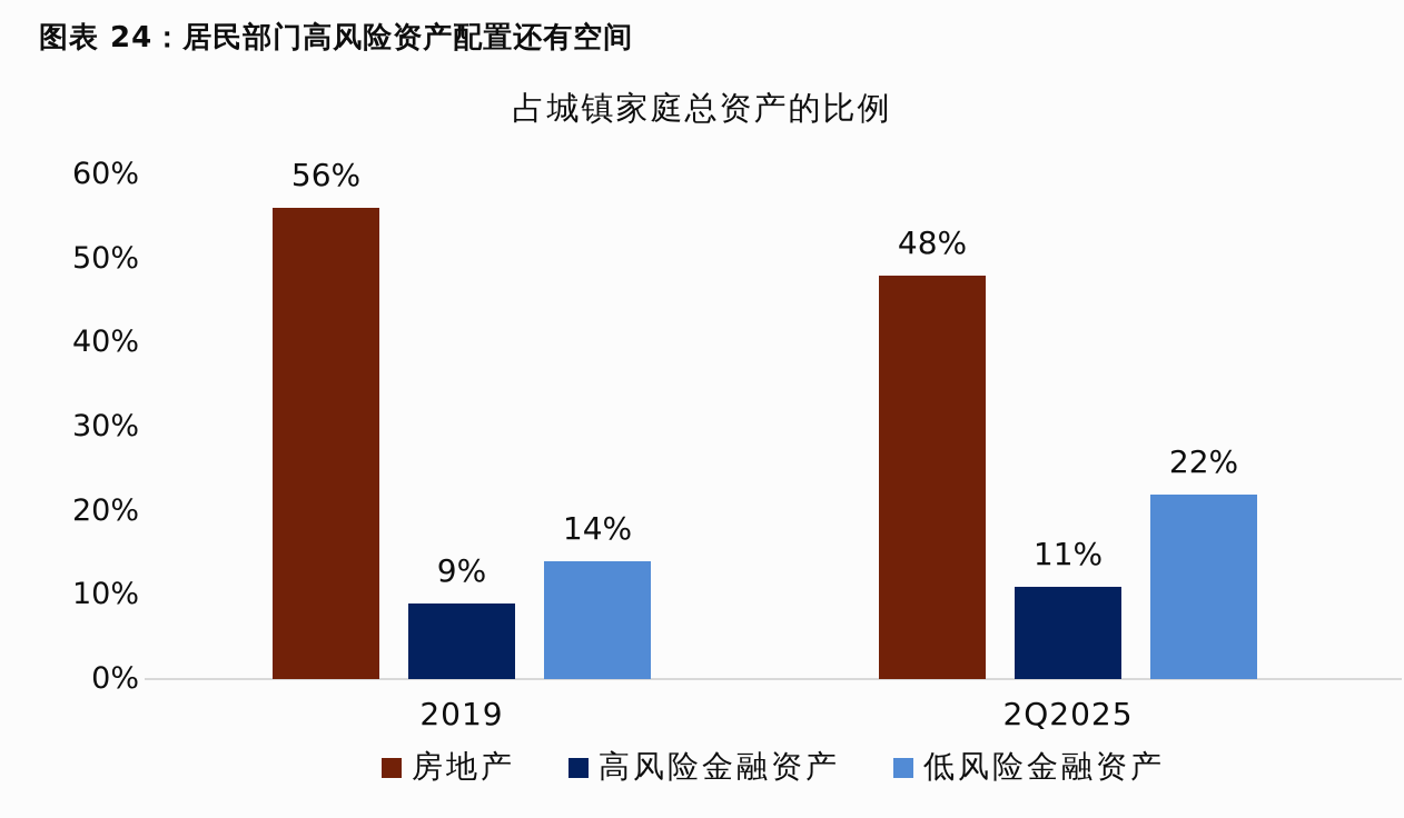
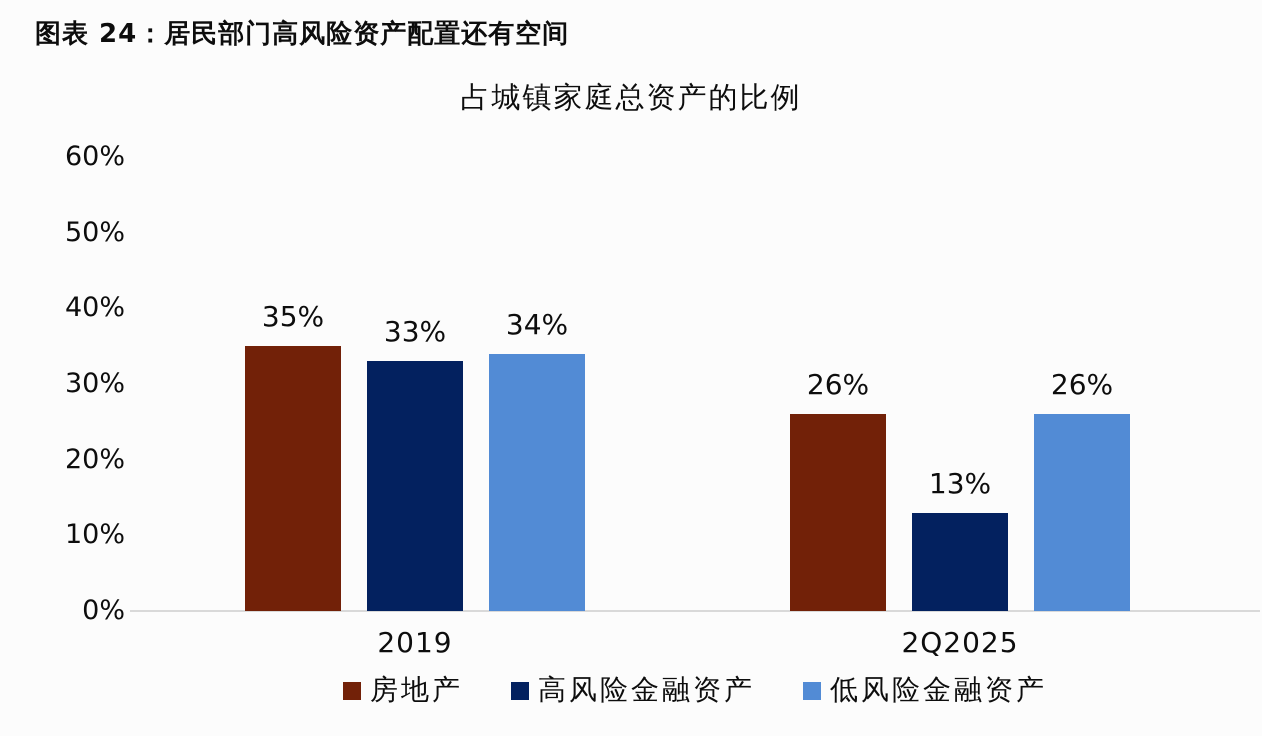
房地产/2019: 56% -> 35%
高风险金融资产/2019: 9% -> 33%
低风险金融资产/2019: 14% -> 34%
房地产/2Q2025: 48% -> 26%
高风险金融资产/2Q2025: 11% -> 13%
低风险金融资产/2Q2025: 22% -> 26%
